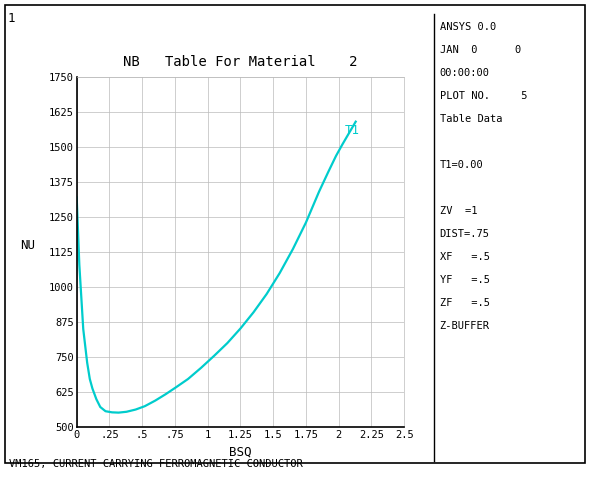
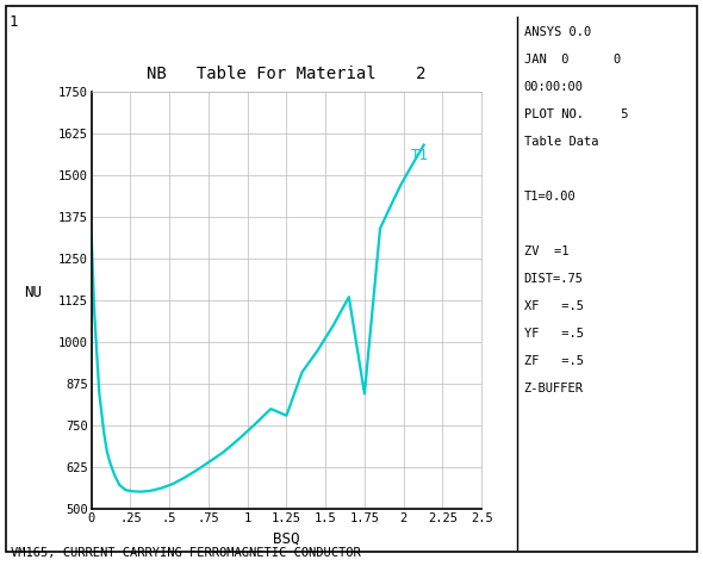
1.25: 852 -> 780
1.75: 1230 -> 845
